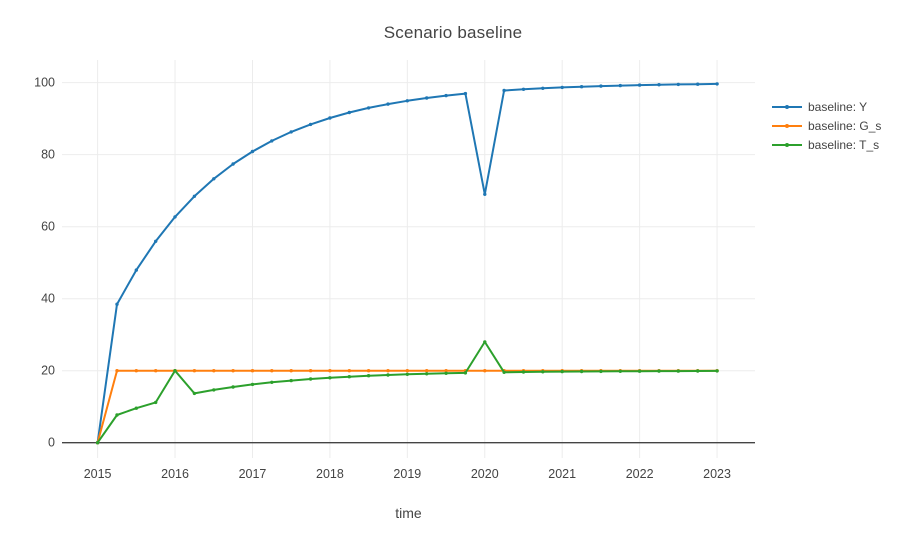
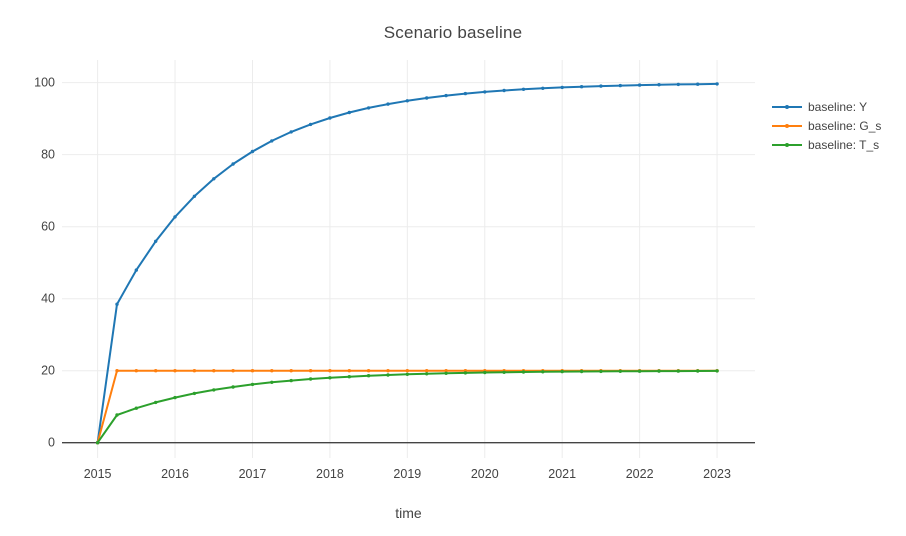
baseline: T_s/2016: 20 -> 13
baseline: Y/2020: 69 -> 97
baseline: T_s/2020: 28 -> 19
